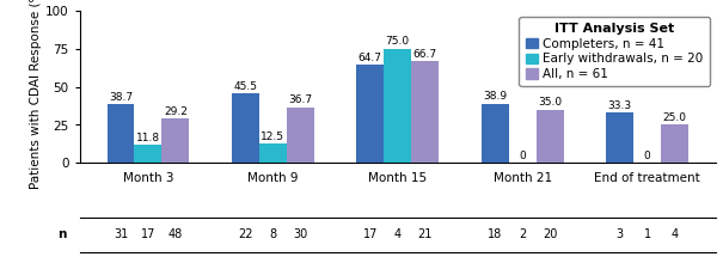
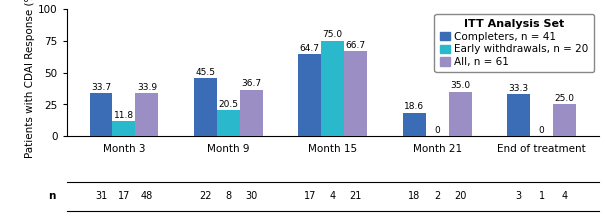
Completers, n = 41/Month 3: 38.7 -> 33.7
All, n = 61/Month 3: 29.2 -> 33.9
Early withdrawals, n = 20/Month 9: 12.5 -> 20.5
Completers, n = 41/Month 21: 38.9 -> 18.6
